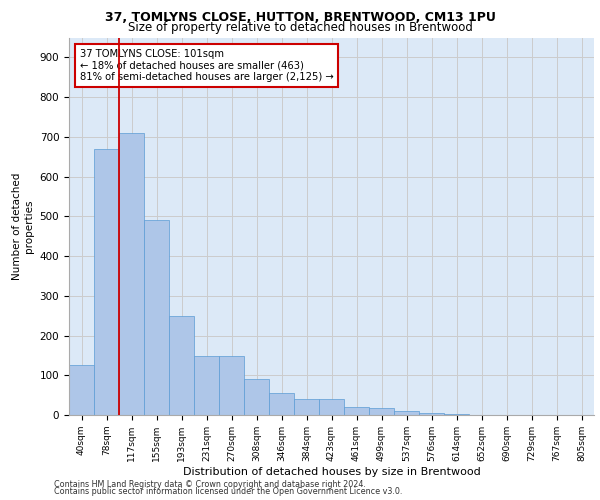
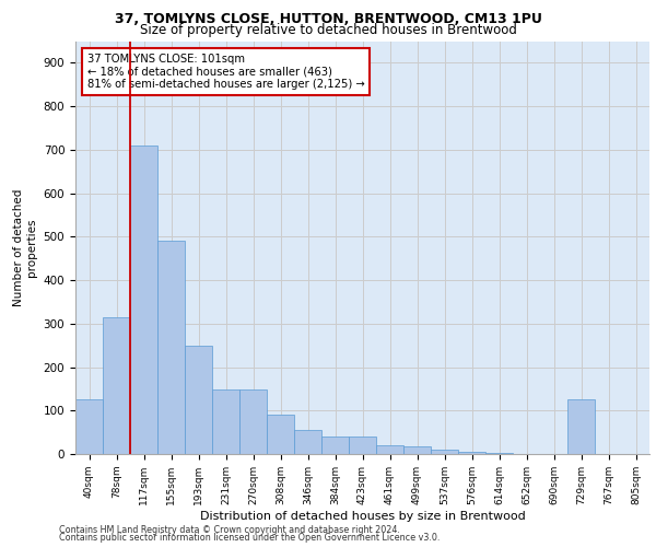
78sqm: 670 -> 315
729sqm: 1 -> 125
